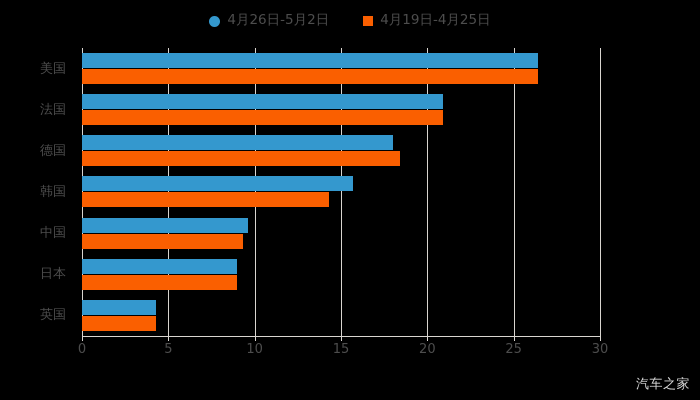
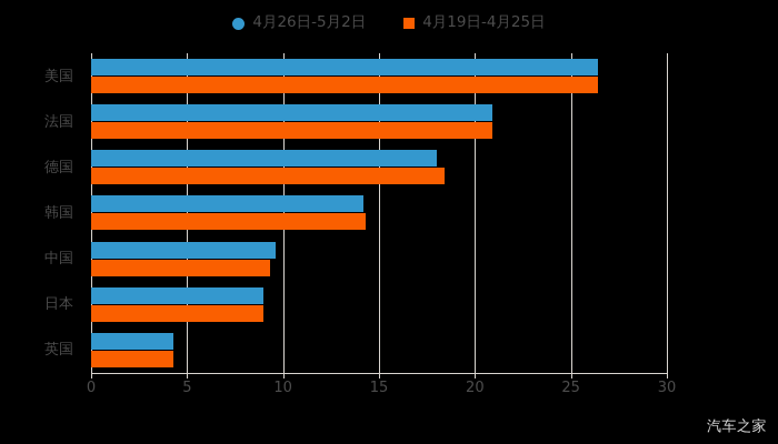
4月26日-5月2日/韩国: 15.7 -> 14.2
